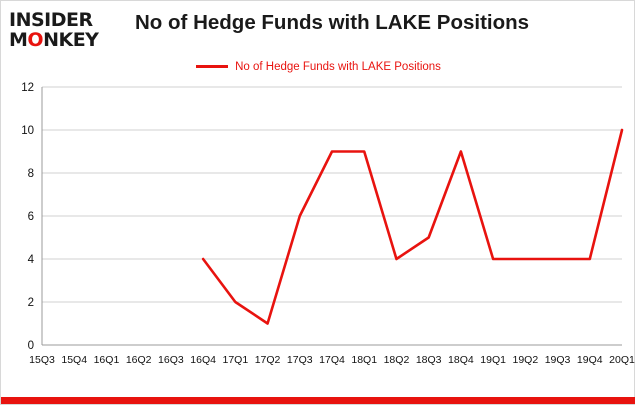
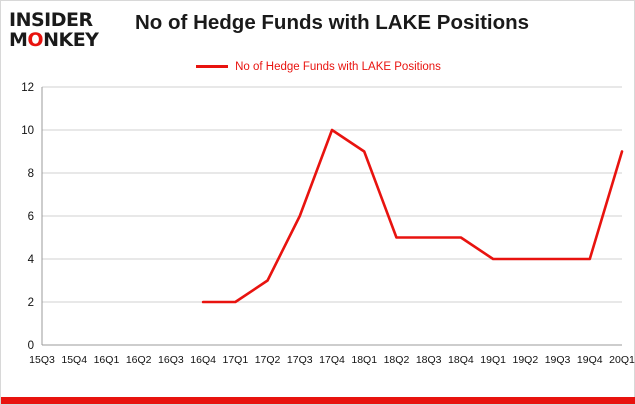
16Q4: 4 -> 2
17Q2: 1 -> 3
17Q4: 9 -> 10
18Q2: 4 -> 5
18Q4: 9 -> 5
20Q1: 10 -> 9
